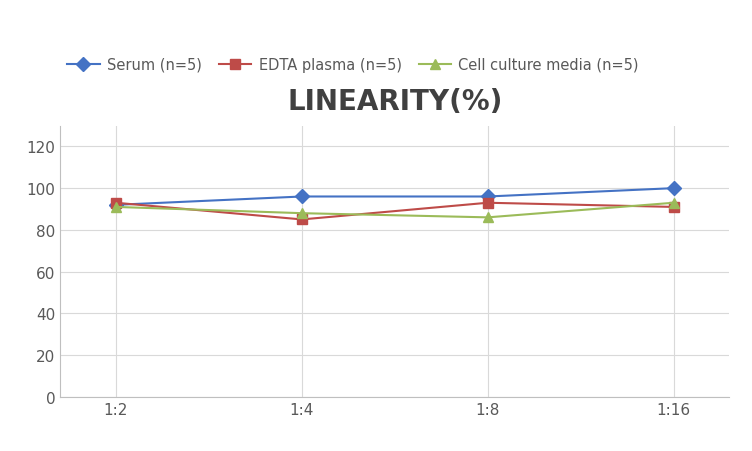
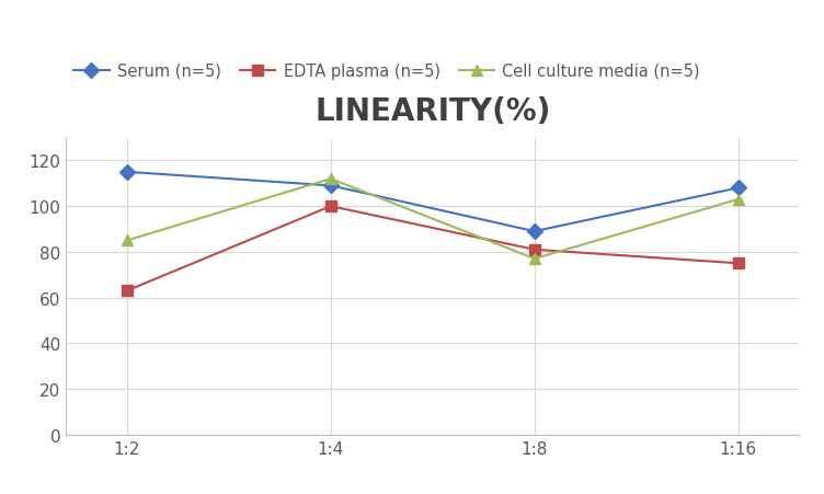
Serum (n=5)/1:2: 92 -> 115
EDTA plasma (n=5)/1:2: 93 -> 63
Cell culture media (n=5)/1:2: 91 -> 85
Serum (n=5)/1:4: 96 -> 109
EDTA plasma (n=5)/1:4: 85 -> 100
Cell culture media (n=5)/1:4: 88 -> 112
Serum (n=5)/1:8: 96 -> 89
EDTA plasma (n=5)/1:8: 93 -> 81
Cell culture media (n=5)/1:8: 86 -> 77
Serum (n=5)/1:16: 100 -> 108
EDTA plasma (n=5)/1:16: 91 -> 75
Cell culture media (n=5)/1:16: 93 -> 103
